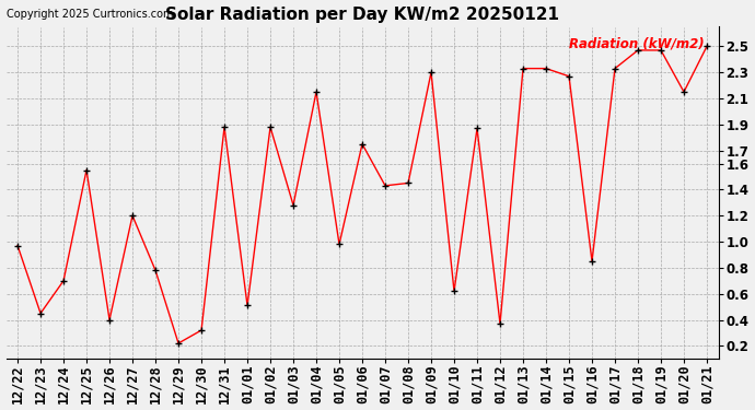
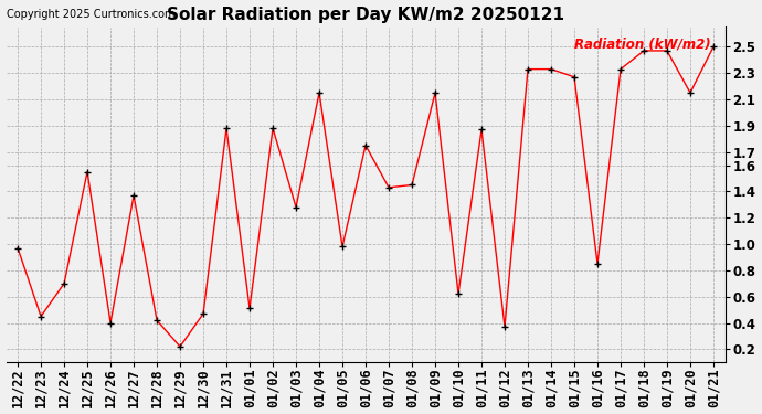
12/27: 1.20 -> 1.37
12/28: 0.78 -> 0.42
12/30: 0.32 -> 0.47
01/09: 2.30 -> 2.15
